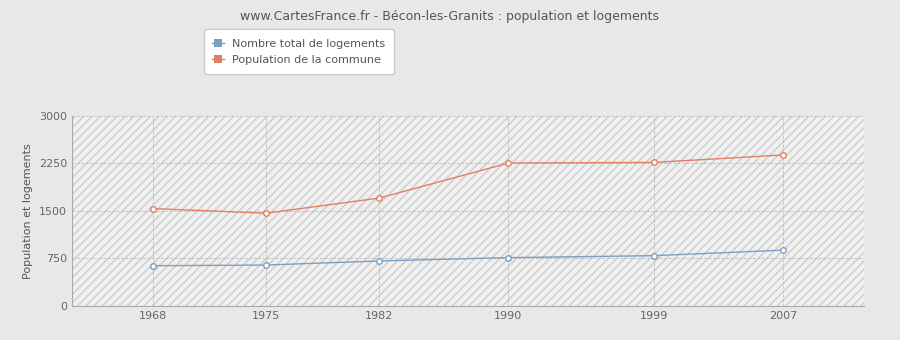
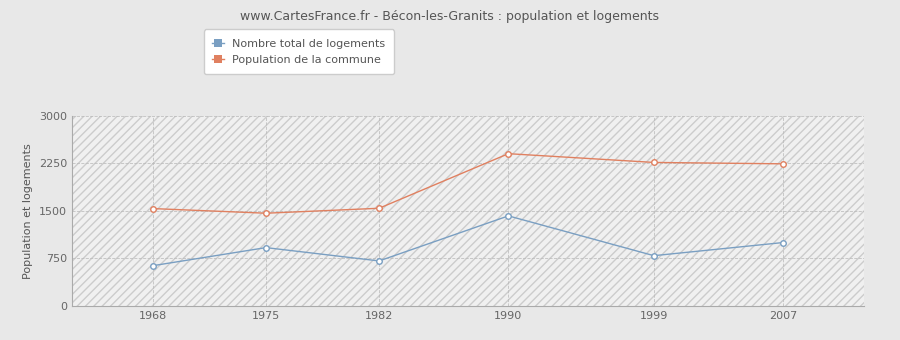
Nombre total de logements/1975: 640 -> 920
Population de la commune/1982: 1700 -> 1540
Nombre total de logements/1990: 760 -> 1420
Population de la commune/1990: 2250 -> 2400
Nombre total de logements/2007: 880 -> 1000
Population de la commune/2007: 2380 -> 2240
